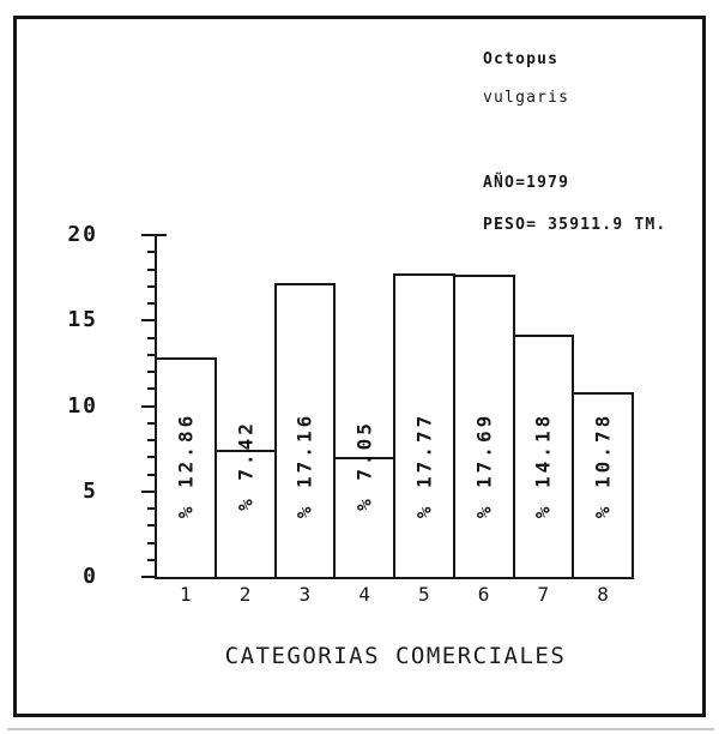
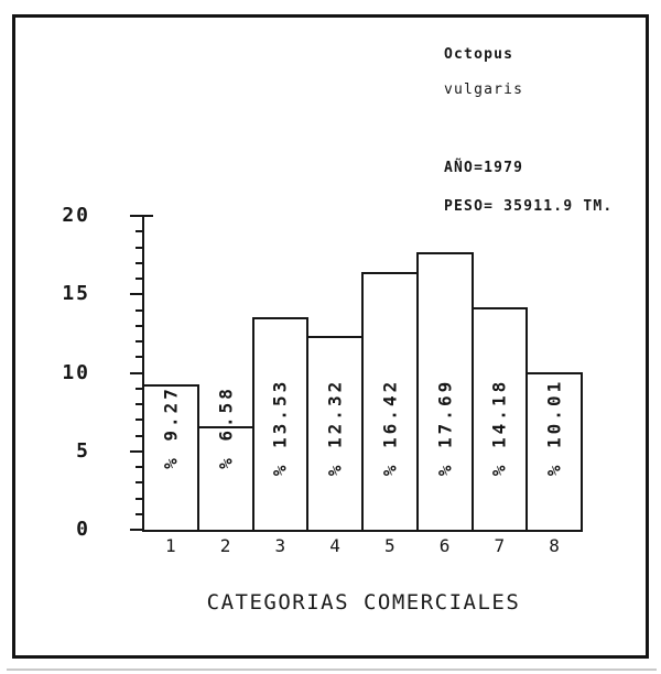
1: 12.86 -> 9.27
2: 7.42 -> 6.58
3: 17.16 -> 13.53
4: 7.05 -> 12.32
5: 17.77 -> 16.42
8: 10.78 -> 10.01
